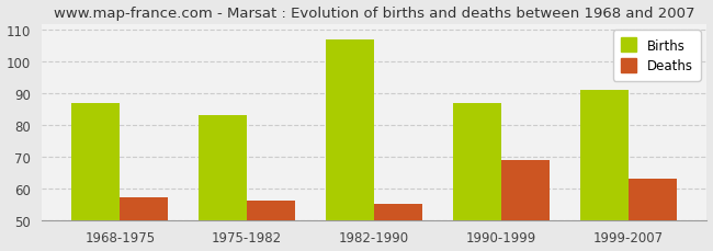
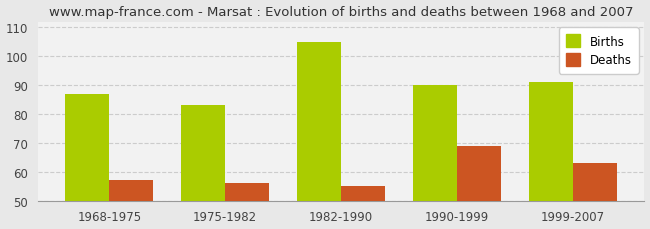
Births/1982-1990: 107 -> 105
Births/1990-1999: 87 -> 90
